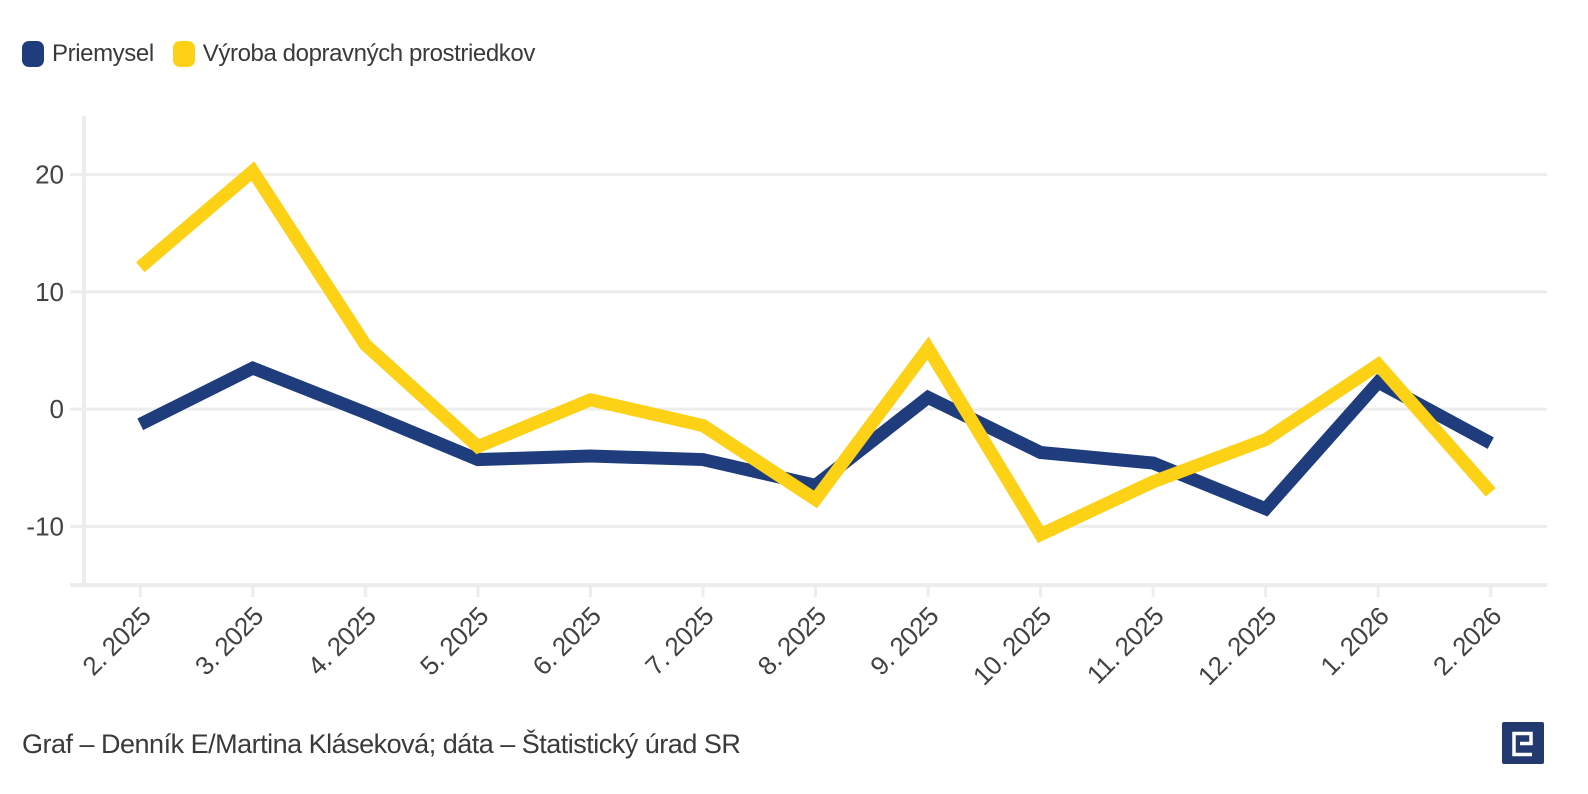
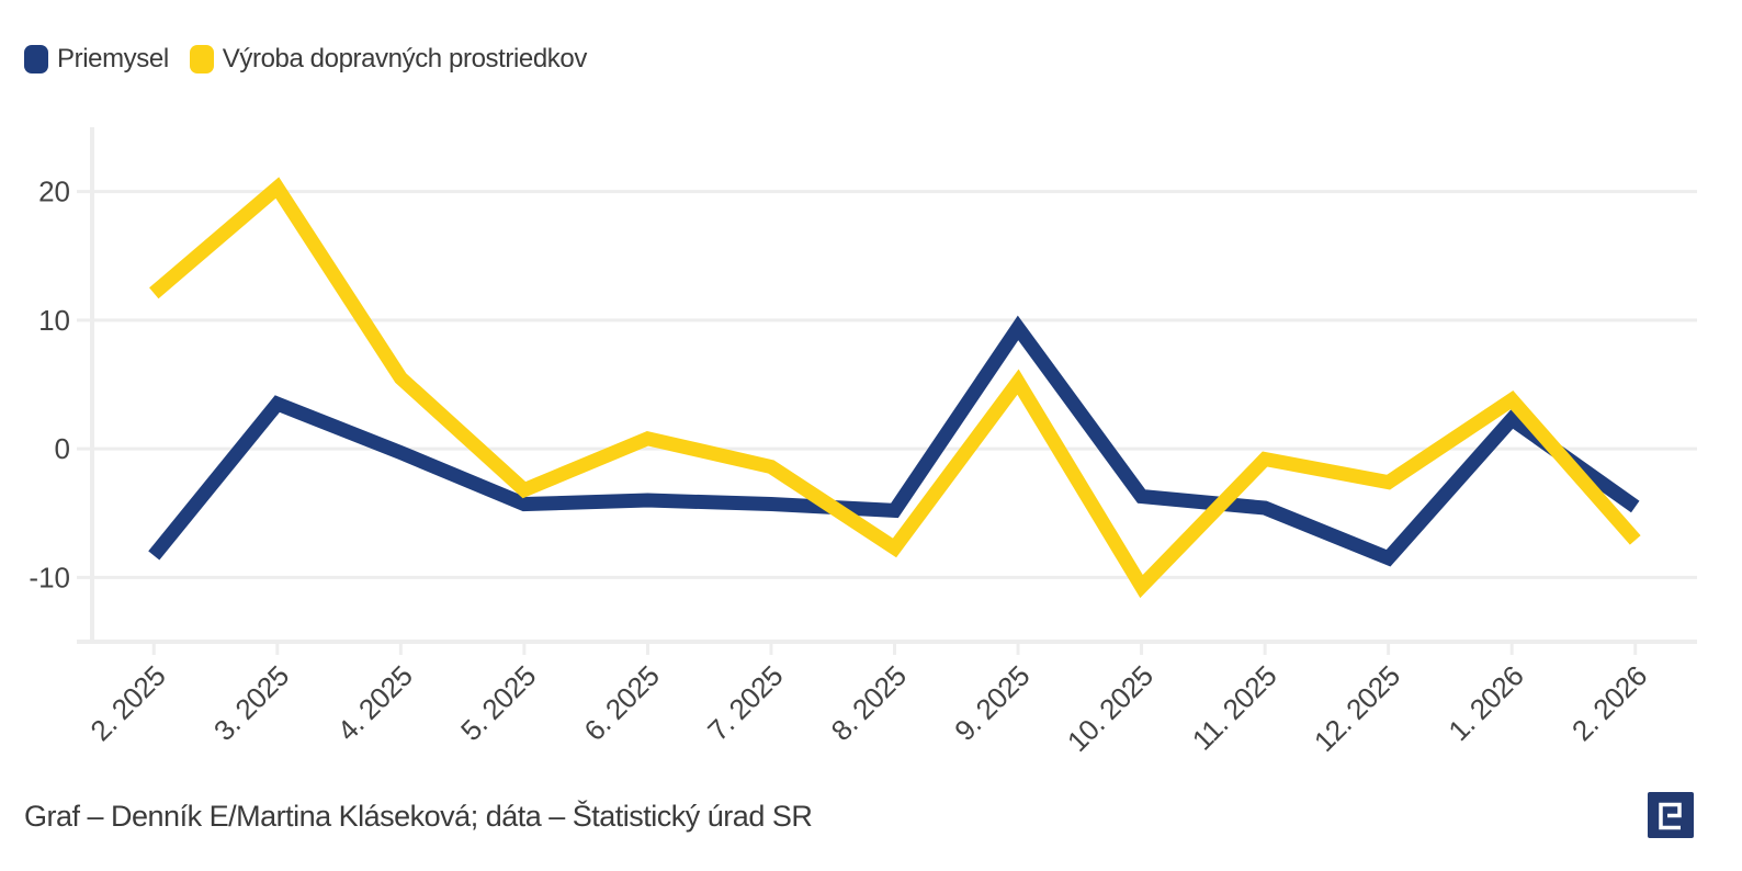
Priemysel/2. 2025: -1.3 -> -8.3
Priemysel/8. 2025: -6.5 -> -4.8
Priemysel/9. 2025: 1.0 -> 9.4
Výroba dopravných prostriedkov/11. 2025: -6.2 -> -0.8
Priemysel/2. 2026: -2.9 -> -4.5
